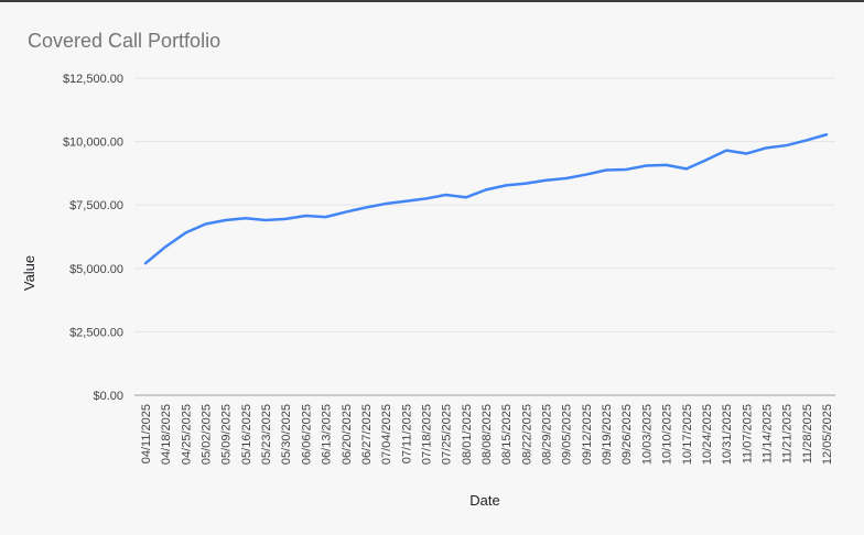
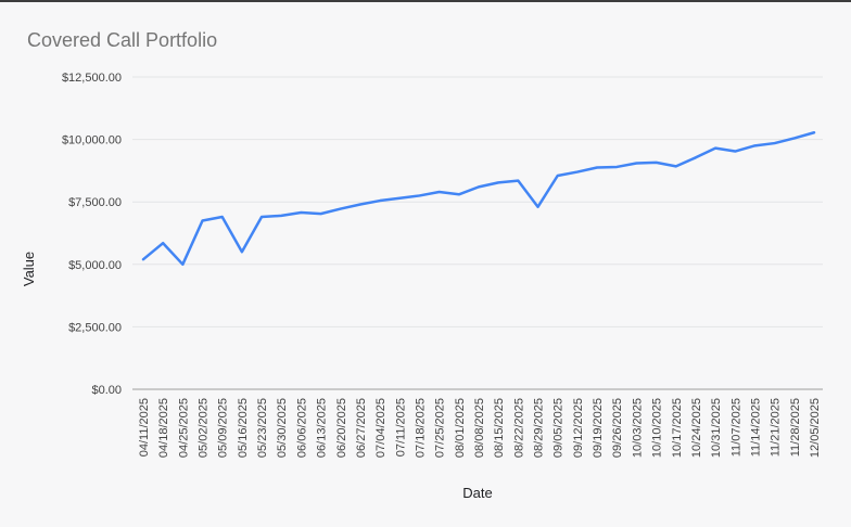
04/25/2025: $6400 -> $5000
05/16/2025: $7000 -> $5500
08/29/2025: $8500 -> $7300
